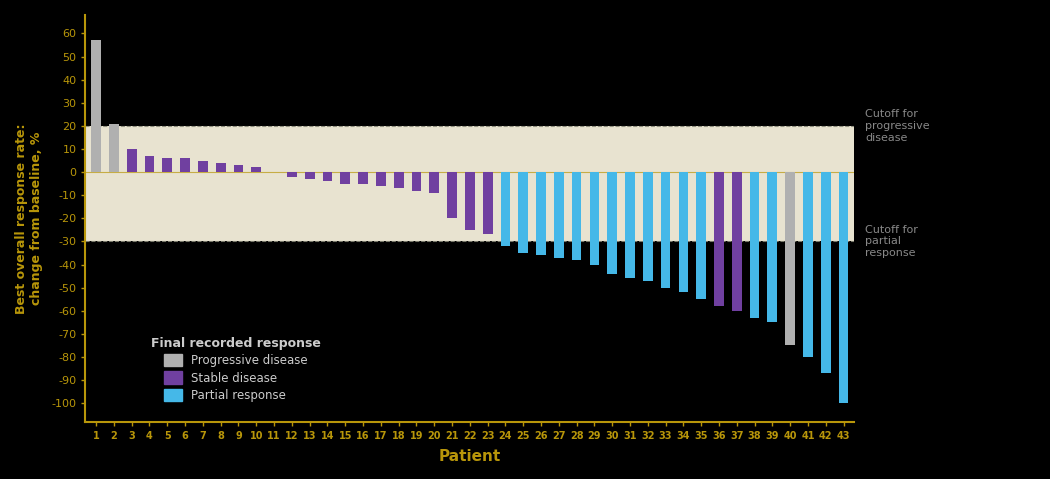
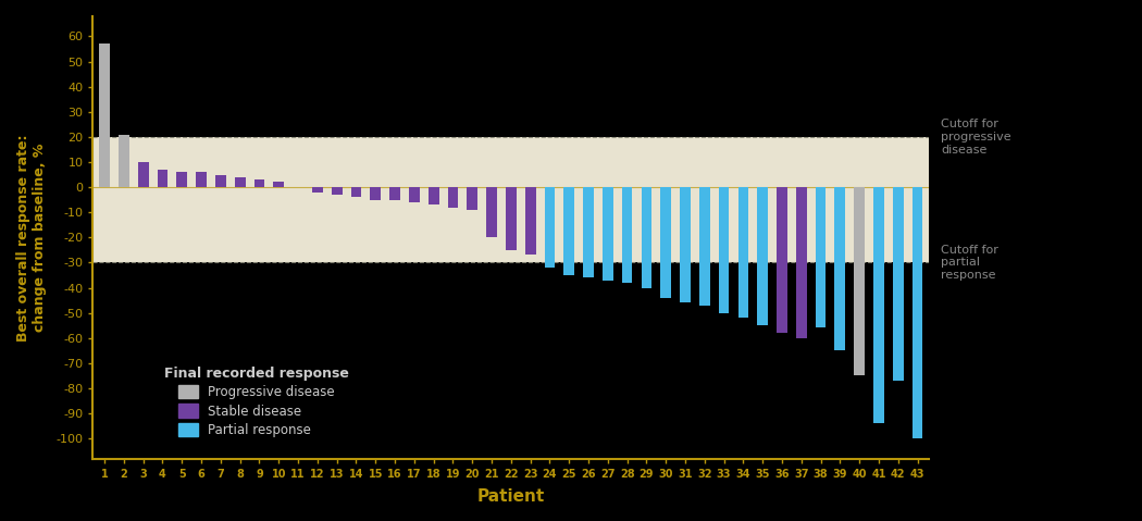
38: -63 -> -56
41: -80 -> -94
42: -87 -> -77
